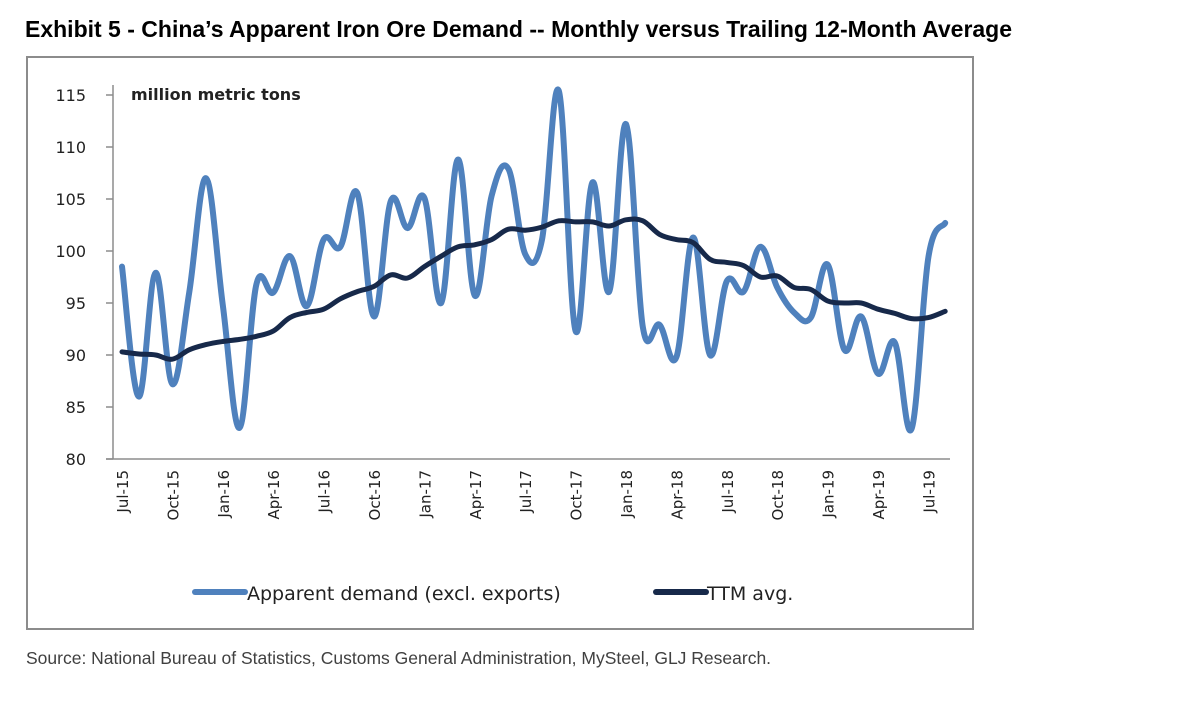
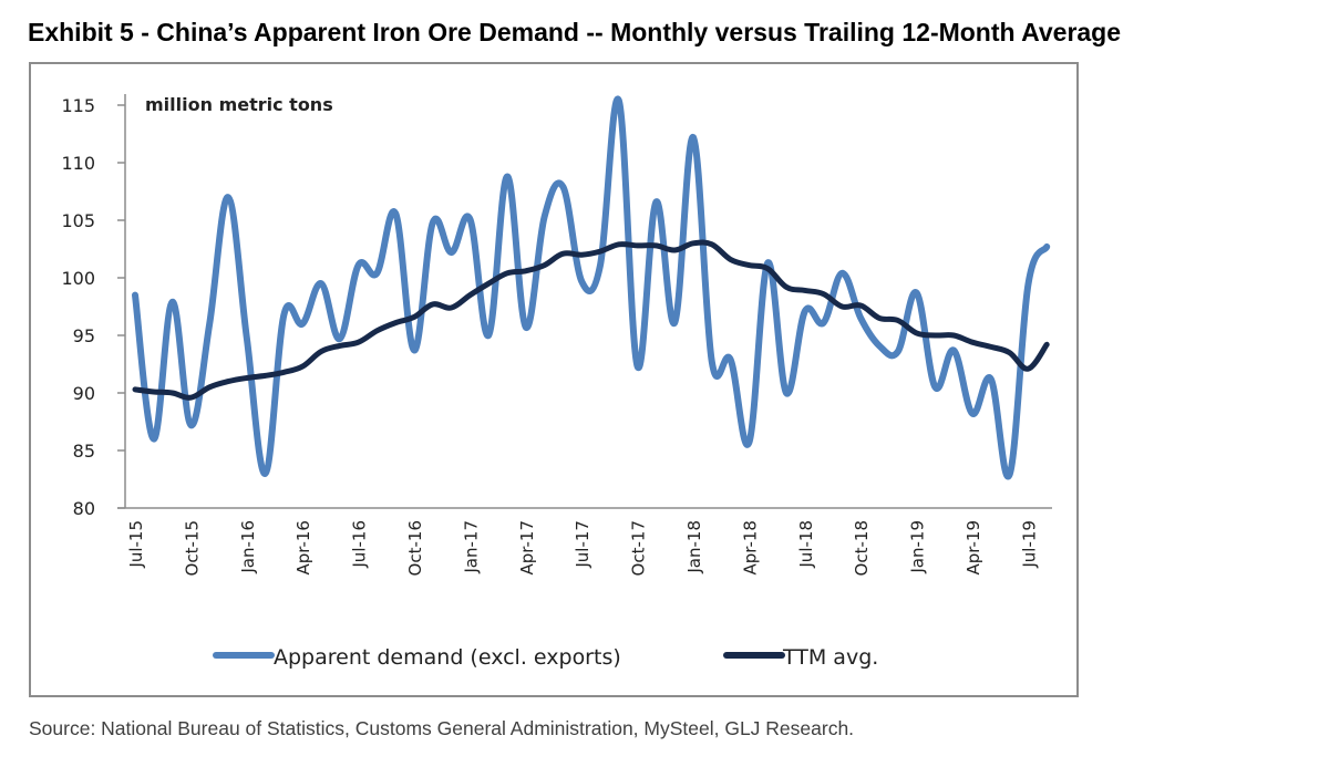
Apparent demand (excl. exports)/Apr-18: 89.8 -> 85.7
TTM avg./Jul-19: 93.6 -> 92.1
